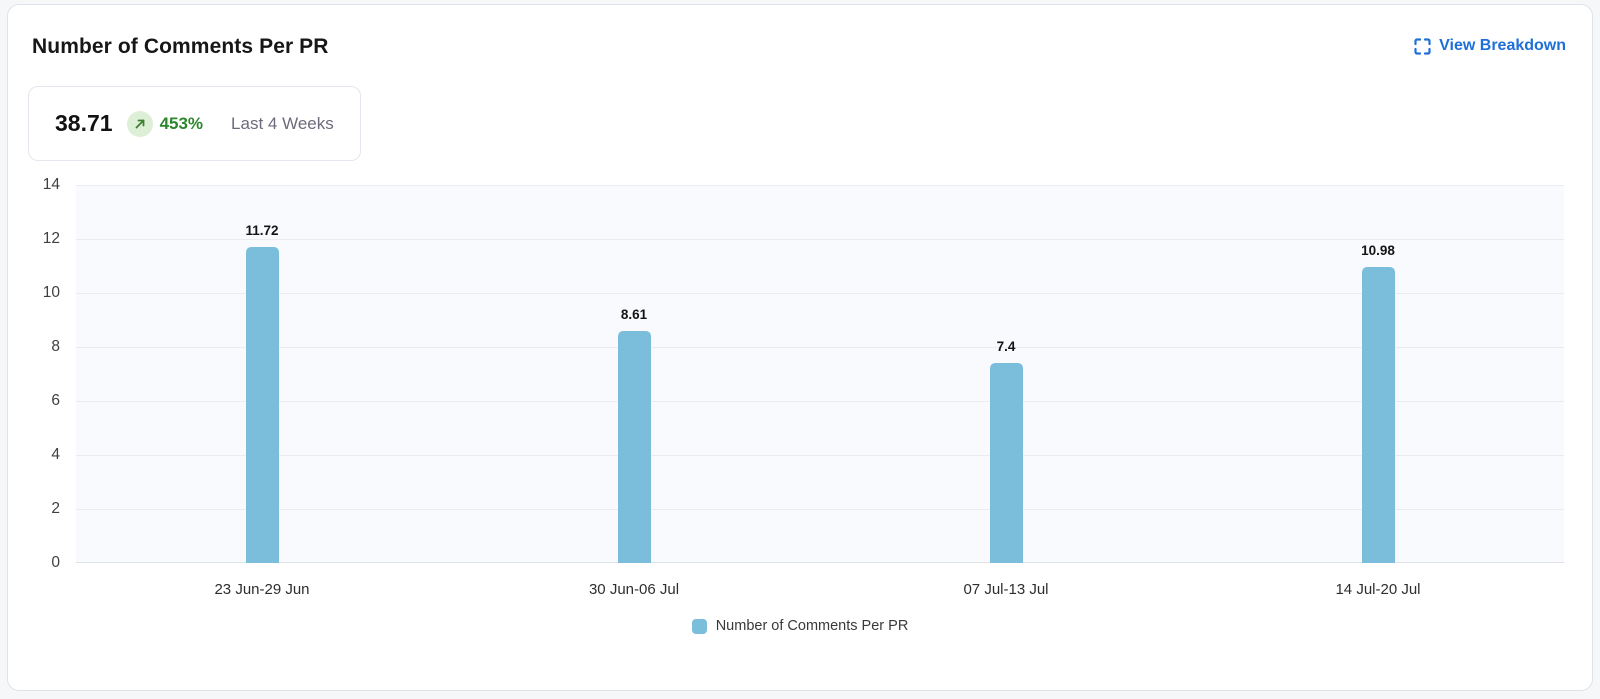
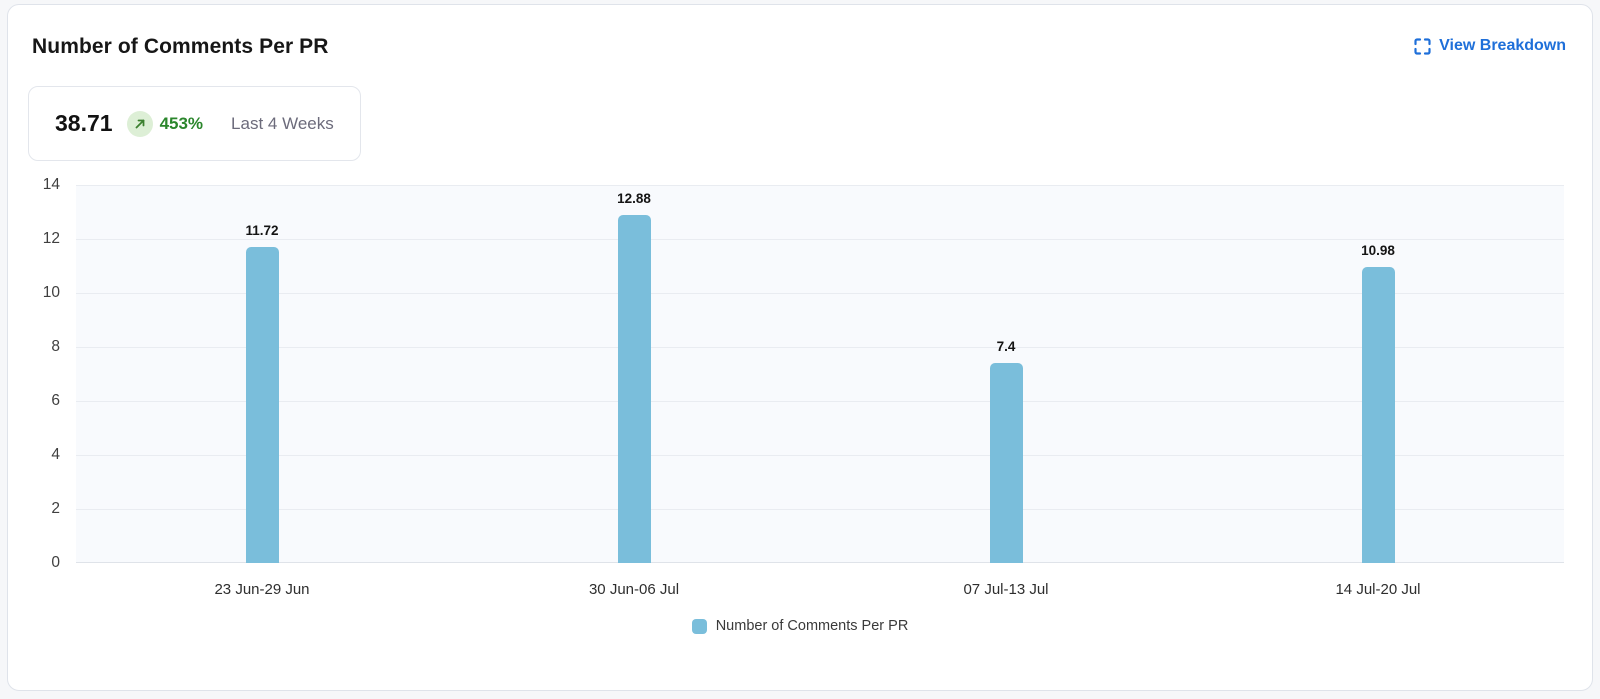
30 Jun-06 Jul: 8.61 -> 12.88
